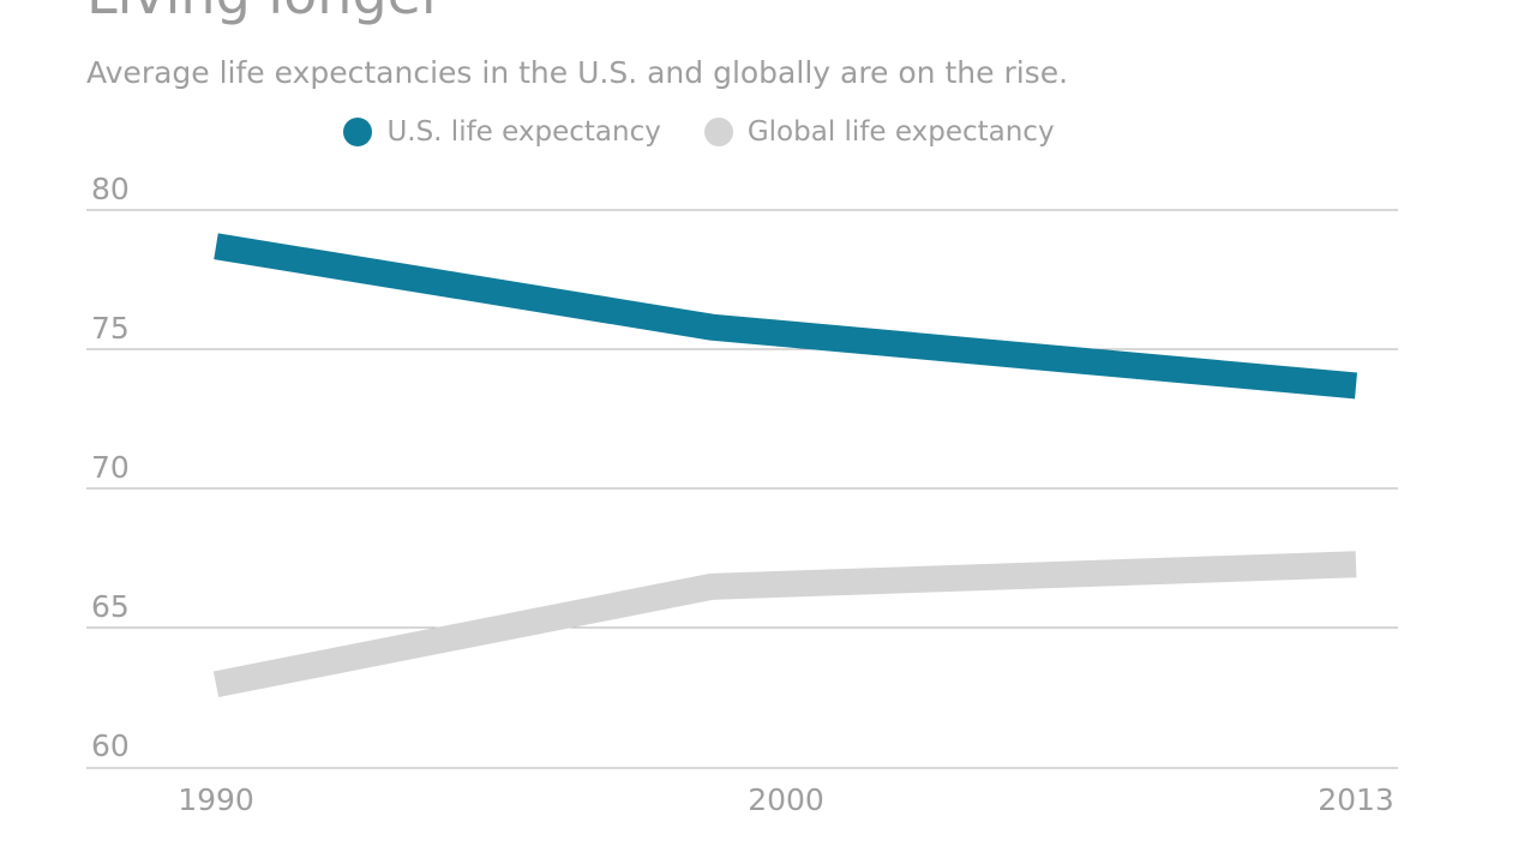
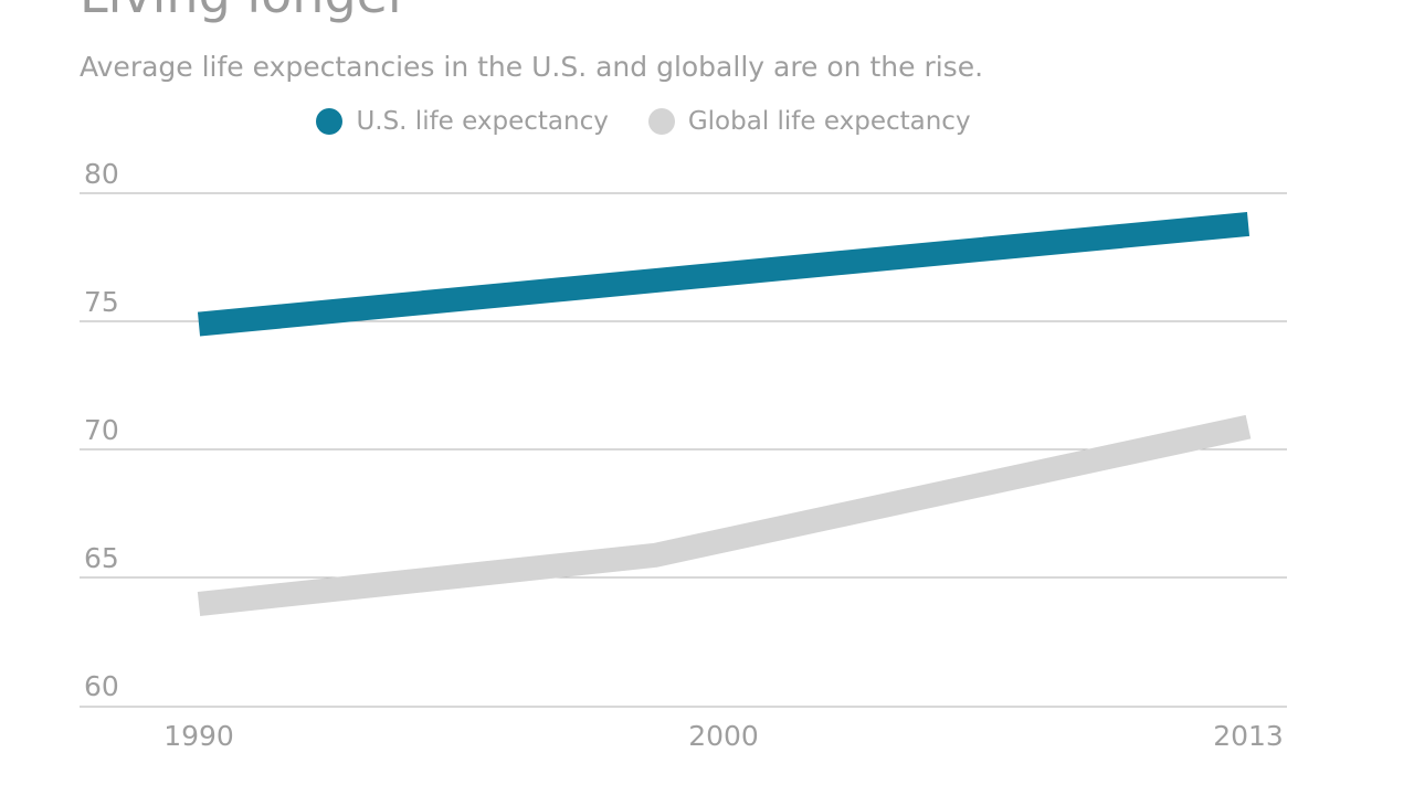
U.S. life expectancy/1990: 78.7 -> 74.9
Global life expectancy/1990: 63.0 -> 64.0
U.S. life expectancy/2000: 75.8 -> 76.6
Global life expectancy/2000: 66.5 -> 65.9
U.S. life expectancy/2013: 73.7 -> 78.8
Global life expectancy/2013: 67.3 -> 70.9
